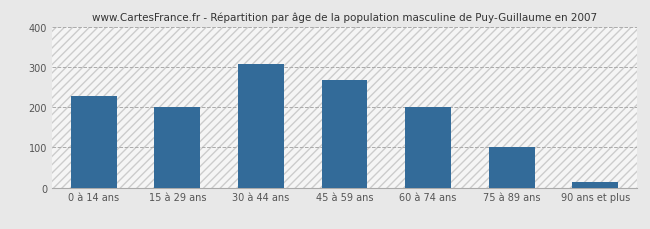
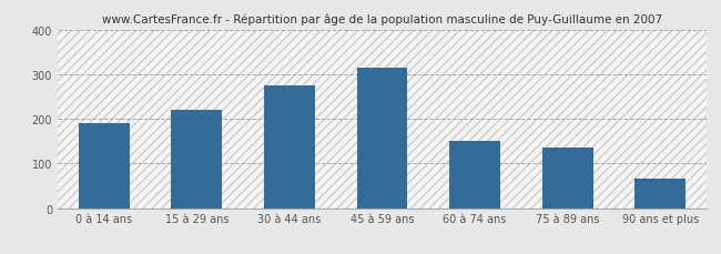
0 à 14 ans: 228 -> 190
15 à 29 ans: 200 -> 220
30 à 44 ans: 306 -> 275
45 à 59 ans: 267 -> 315
60 à 74 ans: 201 -> 150
75 à 89 ans: 101 -> 135
90 ans et plus: 13 -> 65
